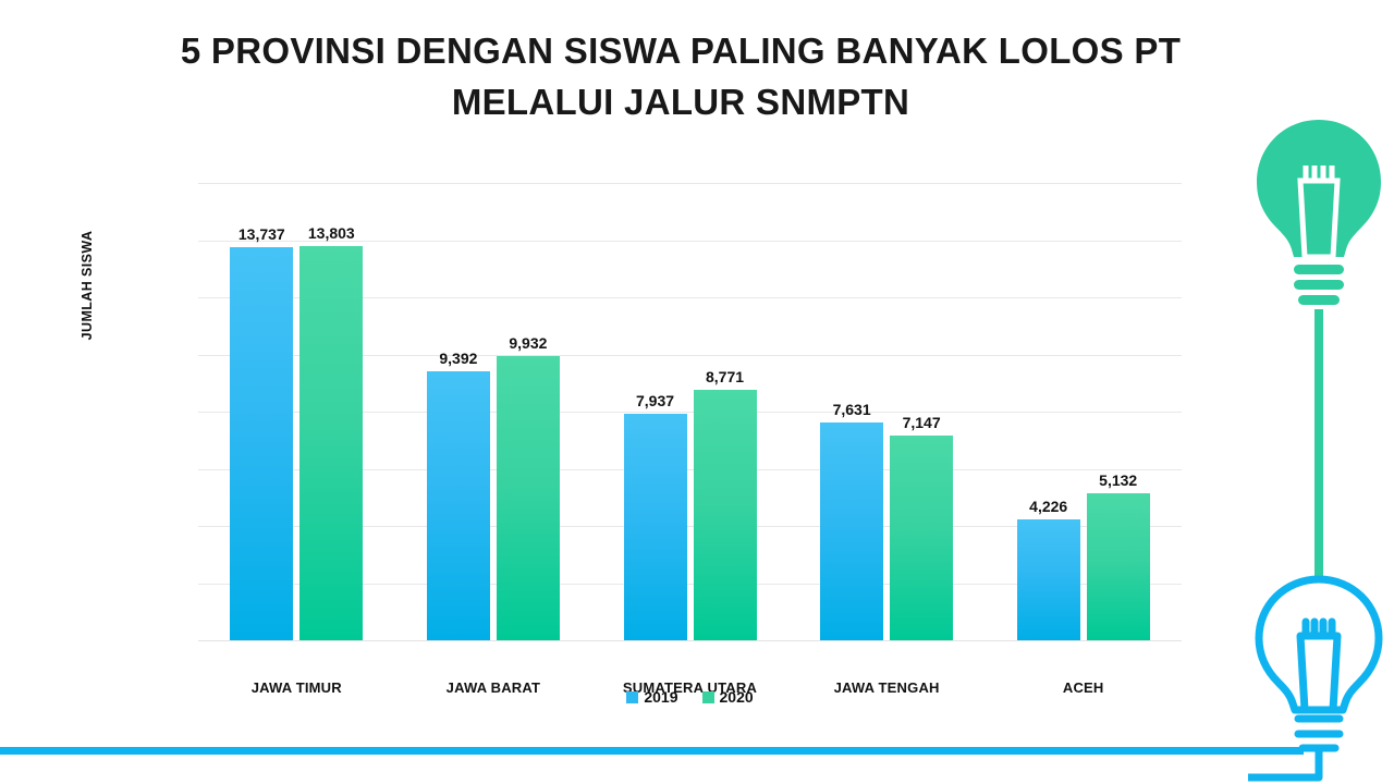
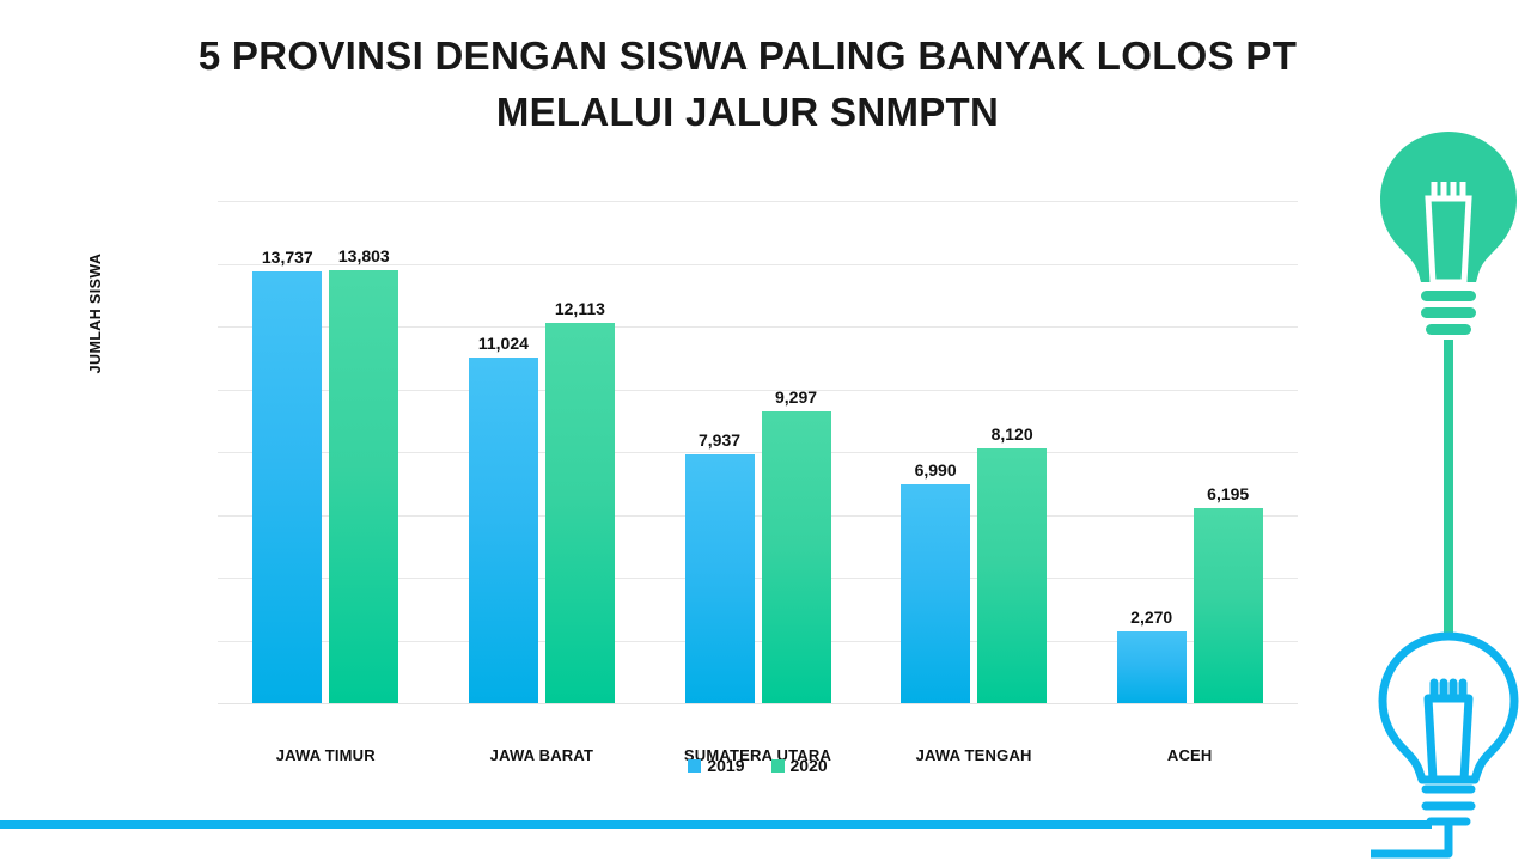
2019/JAWA BARAT: 9,392 -> 11,024
2020/JAWA BARAT: 9,932 -> 12,113
2020/SUMATERA UTARA: 8,771 -> 9,297
2019/JAWA TENGAH: 7,631 -> 6,990
2020/JAWA TENGAH: 7,147 -> 8,120
2019/ACEH: 4,226 -> 2,270
2020/ACEH: 5,132 -> 6,195
